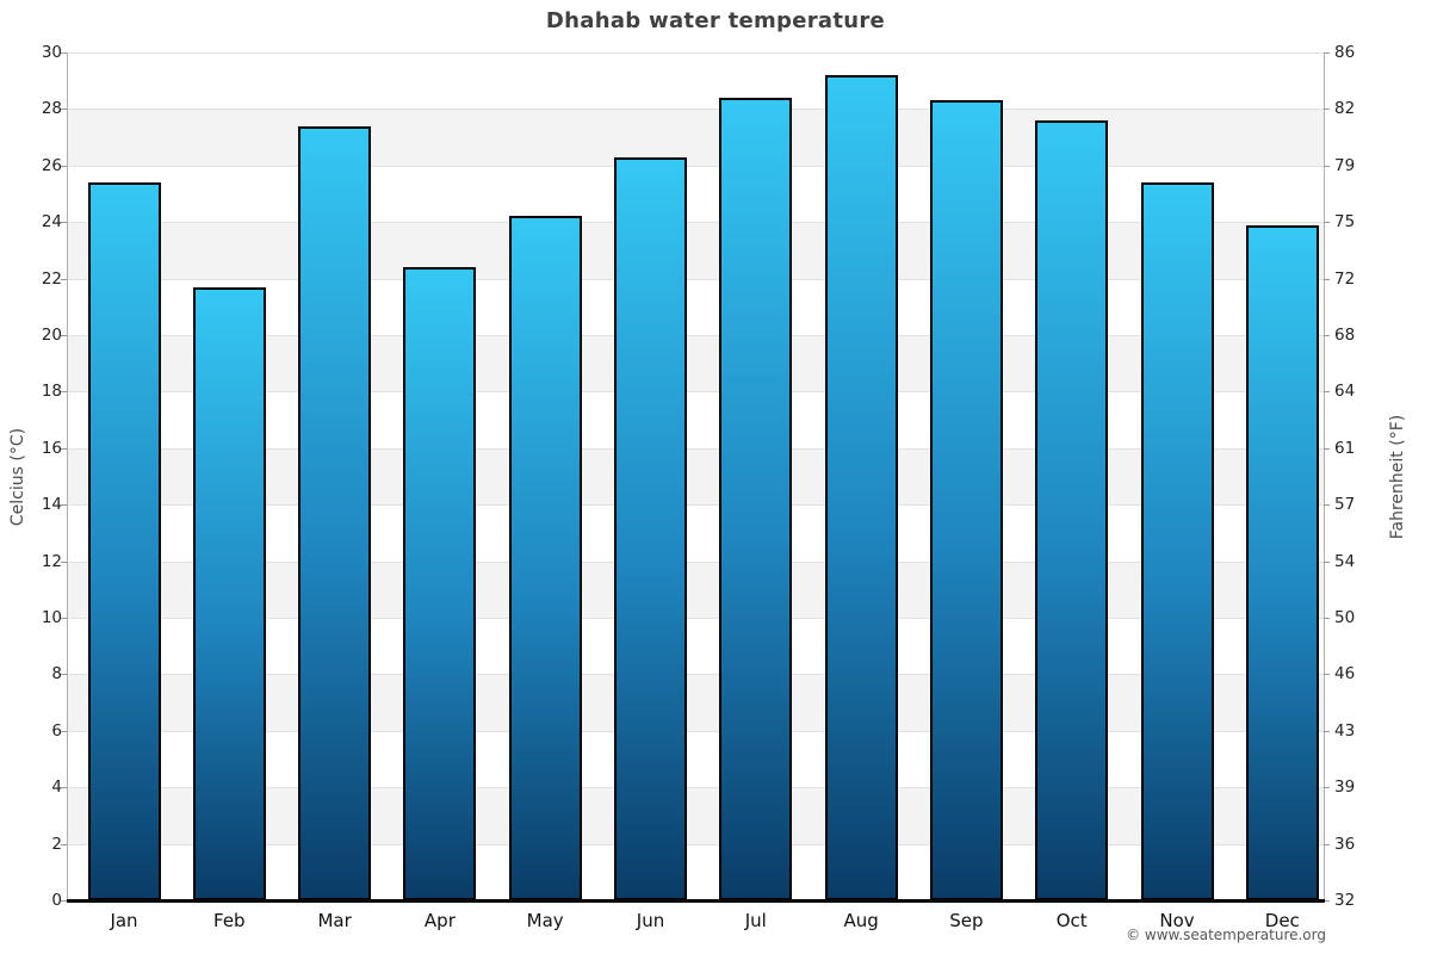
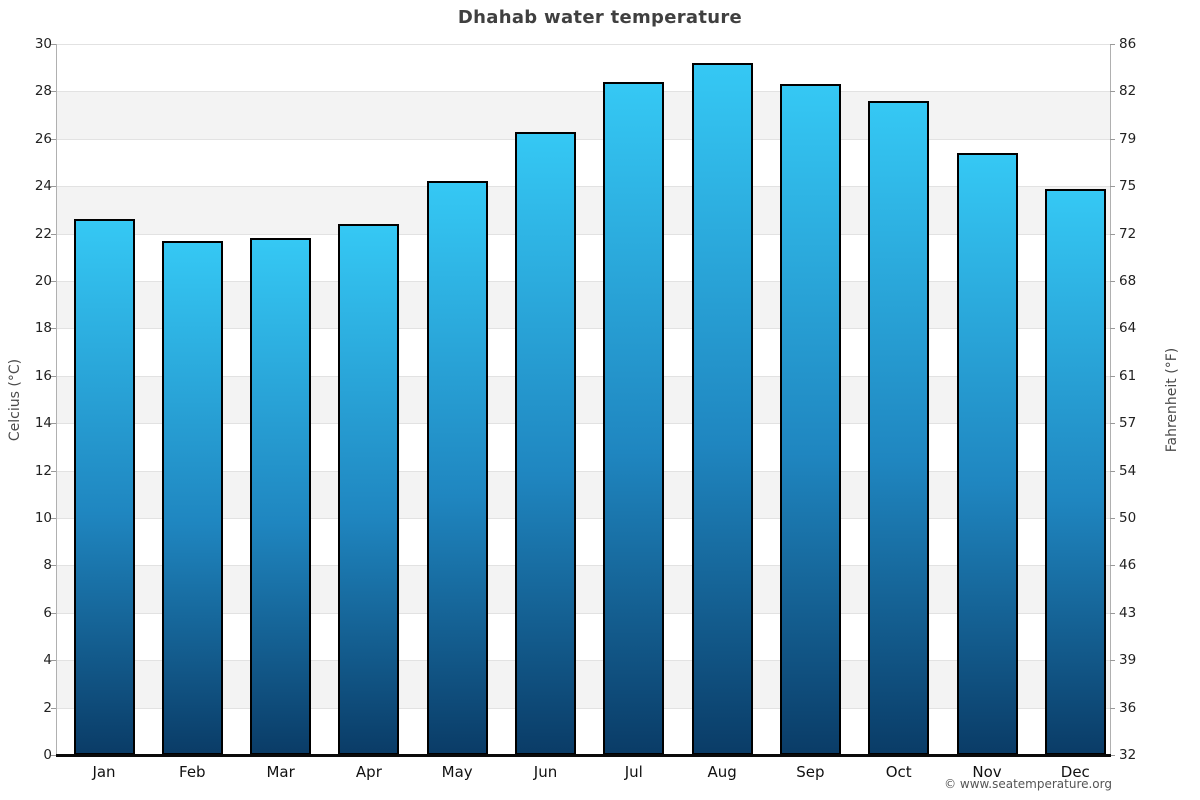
Jan: 25.4 -> 22.6
Mar: 27.4 -> 21.8
